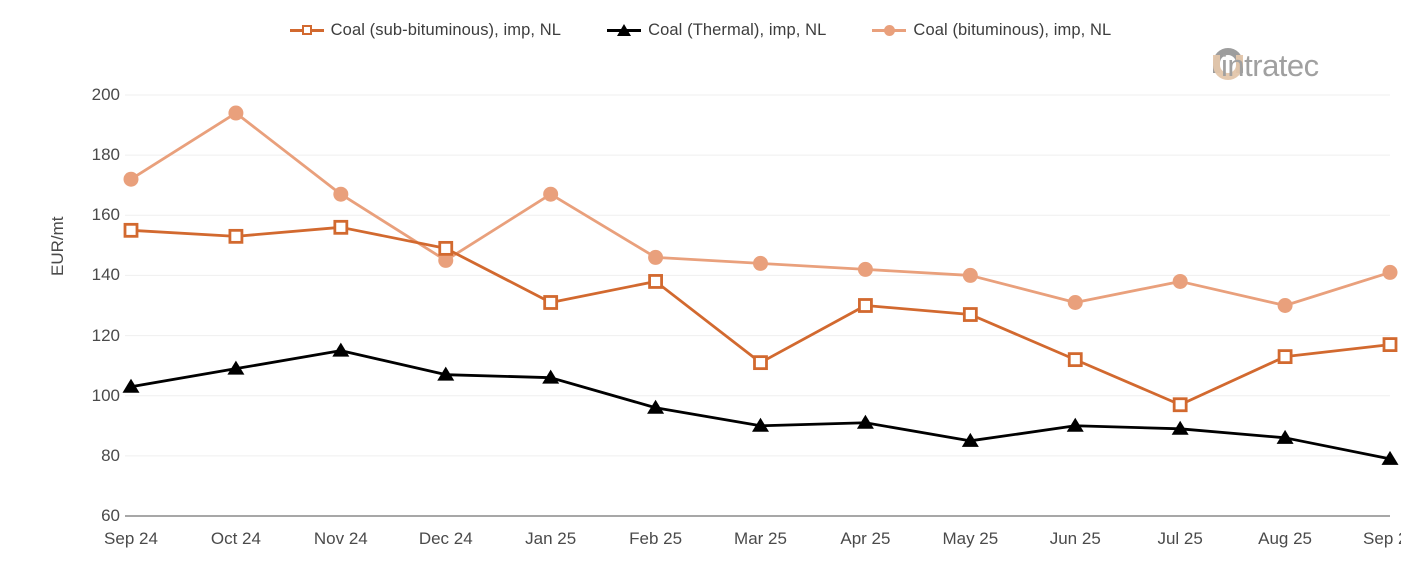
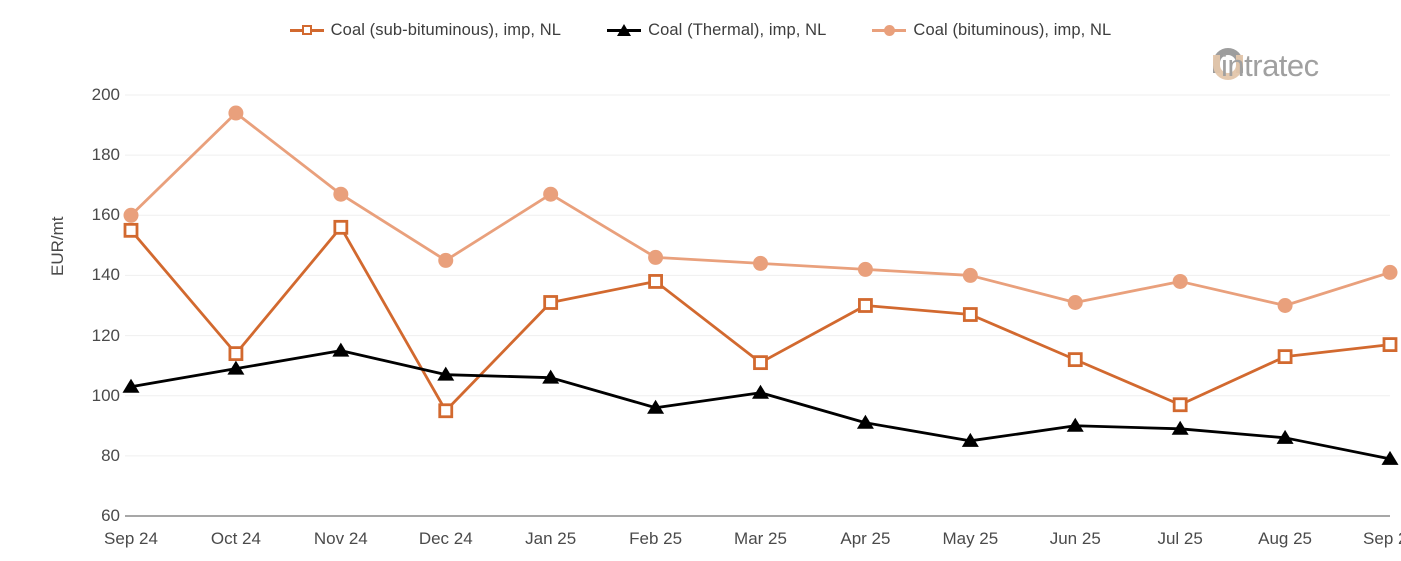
Coal (bituminous), imp, NL/Sep 24: 172 -> 160
Coal (sub-bituminous), imp, NL/Oct 24: 153 -> 114
Coal (sub-bituminous), imp, NL/Dec 24: 149 -> 95
Coal (Thermal), imp, NL/Mar 25: 90 -> 101
